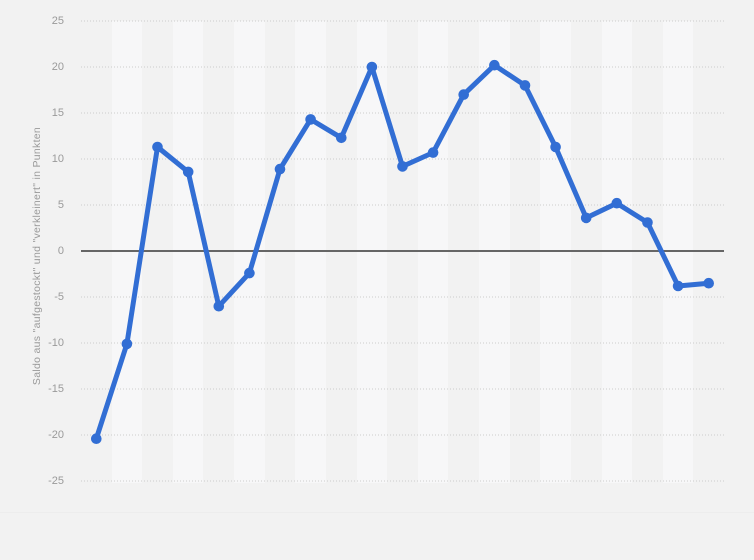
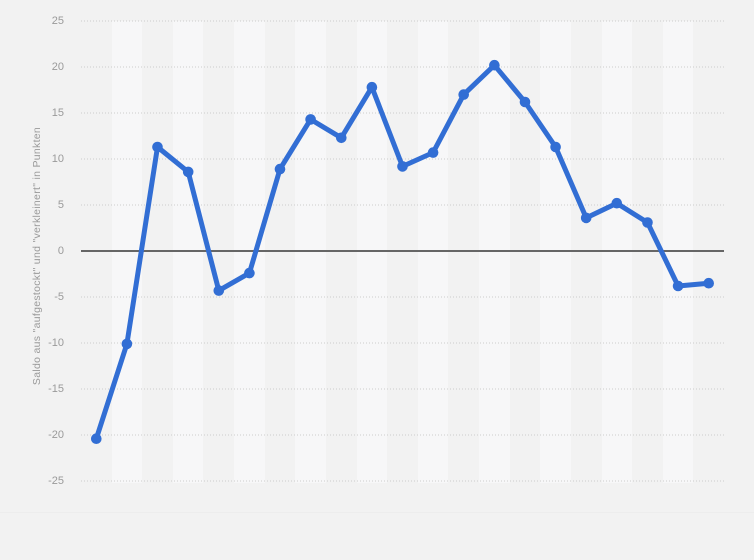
5: -6 -> -4
10: 20 -> 18
15: 18 -> 16
